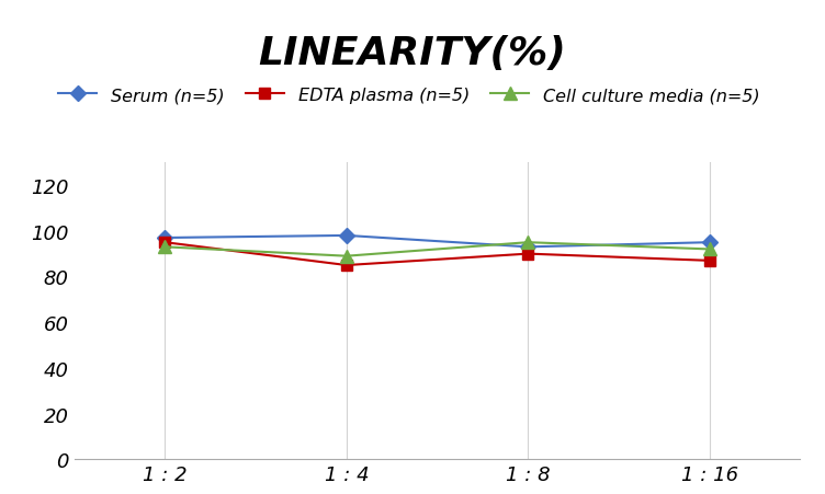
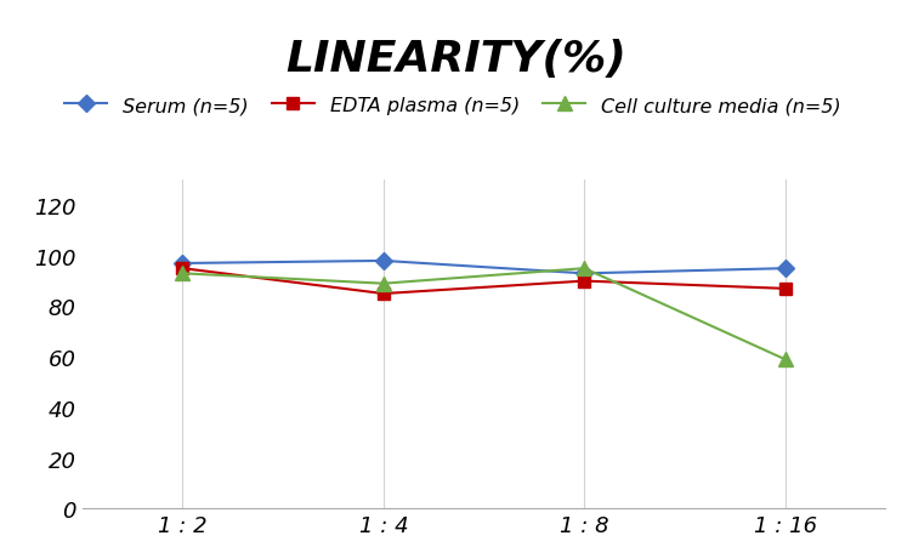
Cell culture media (n=5)/1 : 16: 92 -> 59
